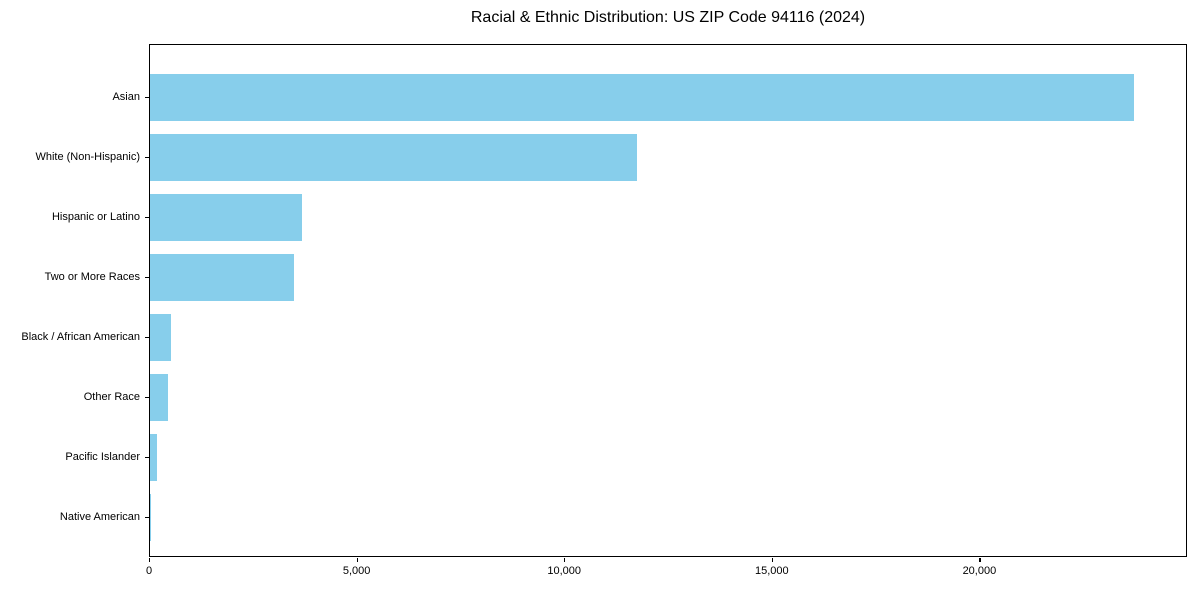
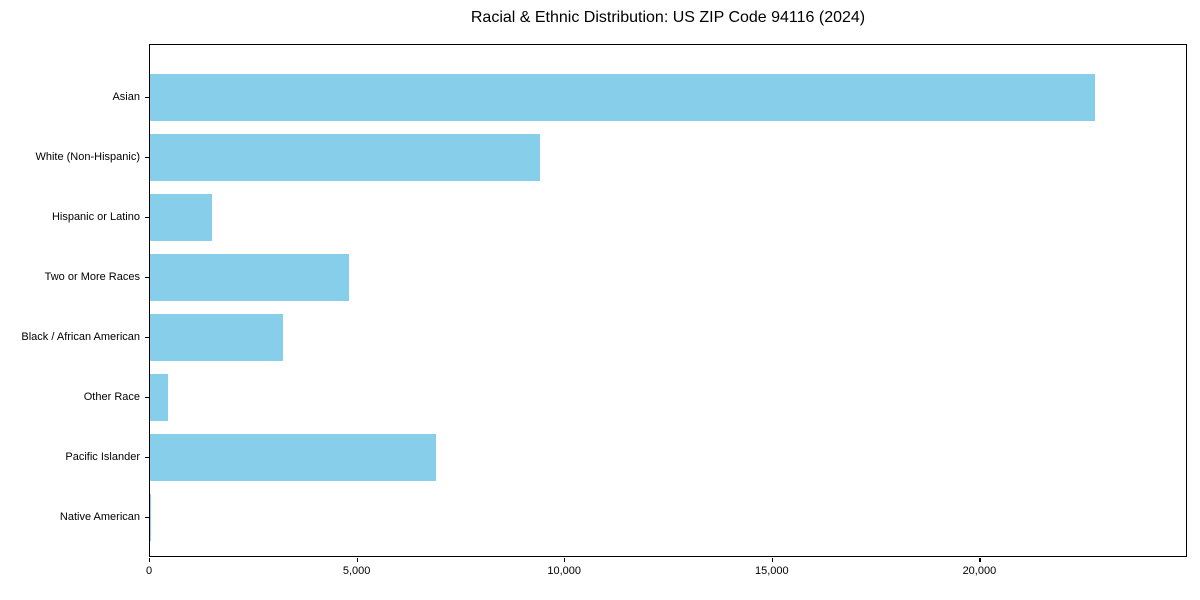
Asian: 23800 -> 22800
White (Non-Hispanic): 11800 -> 9400
Hispanic or Latino: 3700 -> 1500
Two or More Races: 3500 -> 4800
Black / African American: 500 -> 3200
Pacific Islander: 200 -> 6900
